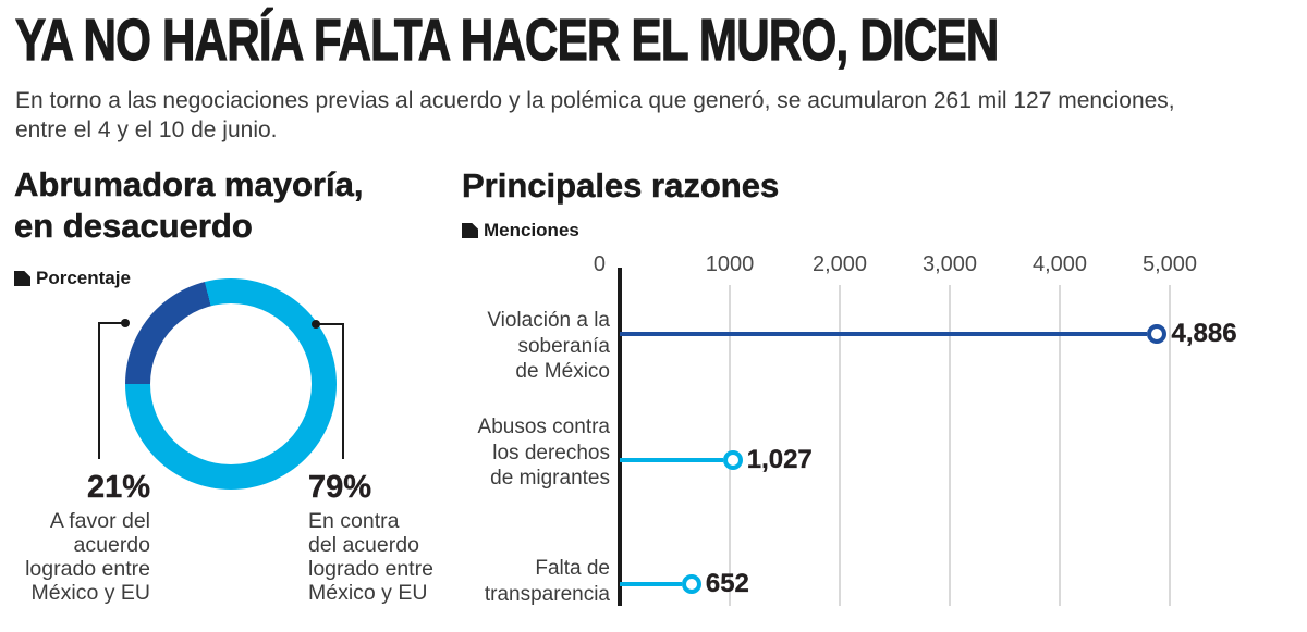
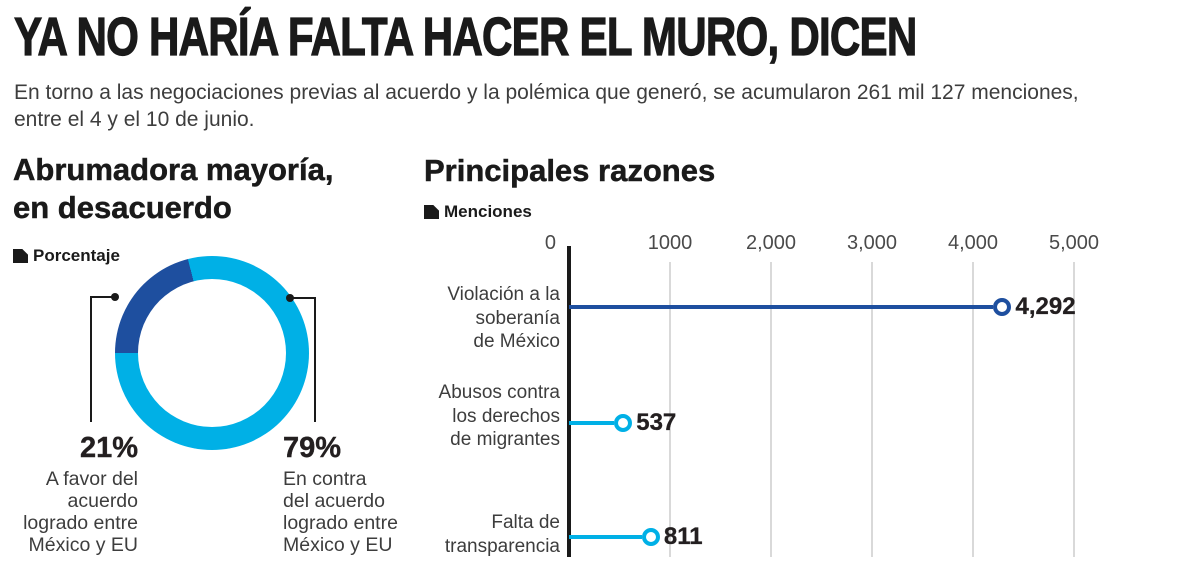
Principales razones/Violación a la soberanía de México: 4,886 -> 4,292
Principales razones/Abusos contra los derechos de migrantes: 1,027 -> 537
Principales razones/Falta de transparencia: 652 -> 811
